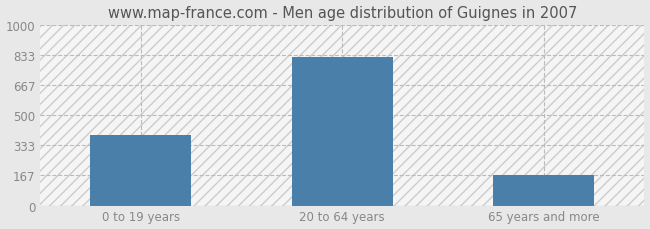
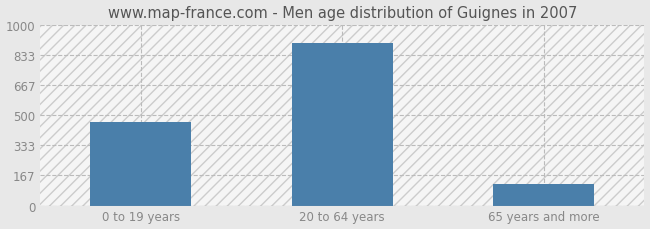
0 to 19 years: 390 -> 460
20 to 64 years: 820 -> 900
65 years and more: 170 -> 120
